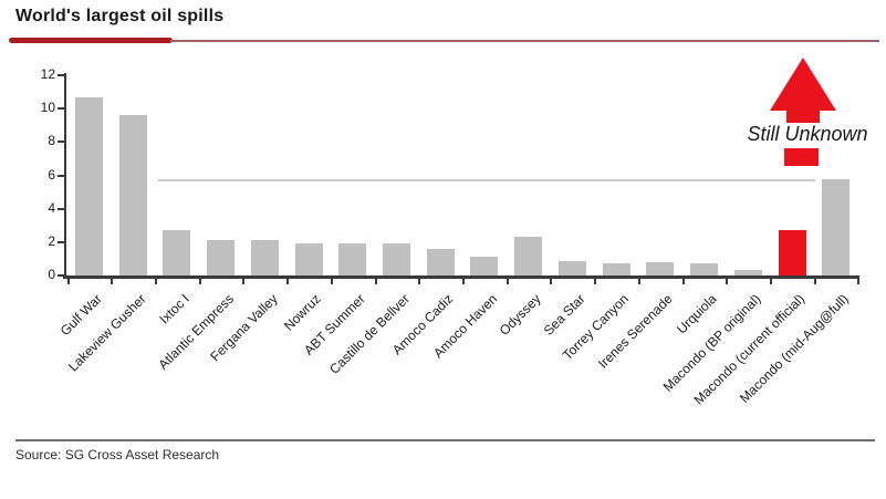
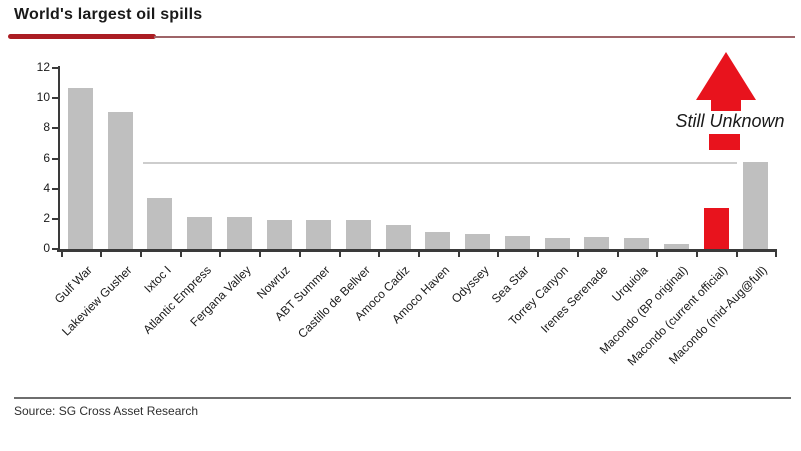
Lakeview Gusher: 9.6 -> 9.1
Ixtoc I: 2.7 -> 3.4
Odyssey: 2.3 -> 1.0
